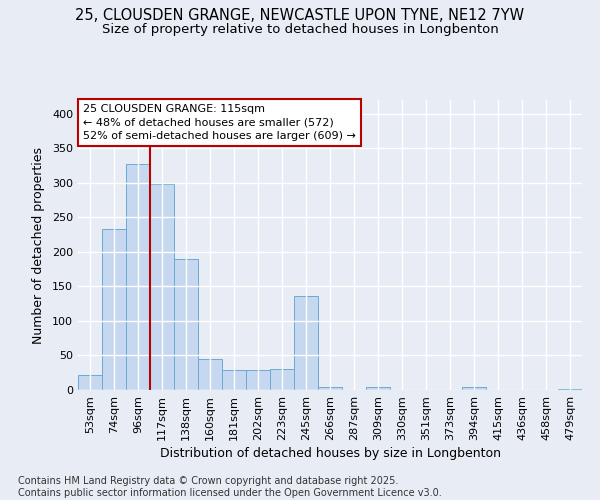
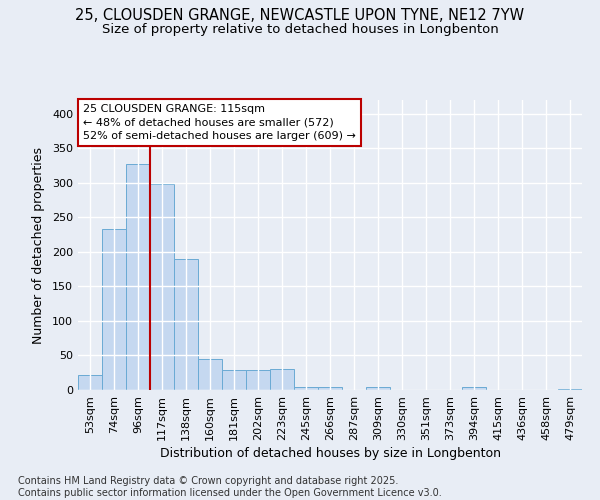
245sqm: 136 -> 5
